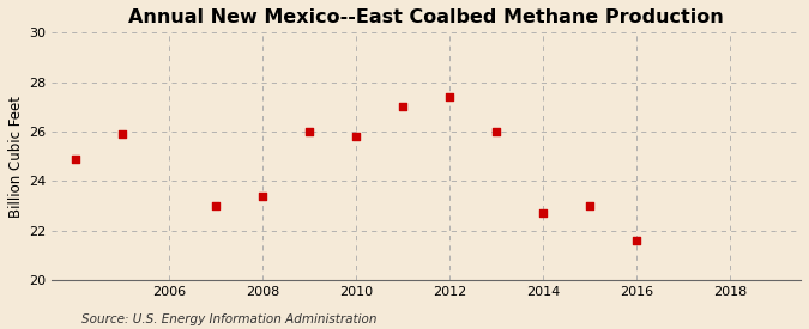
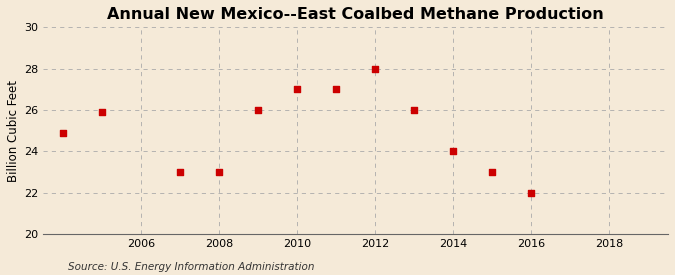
2008: 23.4 -> 23.0
2010: 25.8 -> 27.0
2012: 27.4 -> 28.0
2014: 22.7 -> 24.0
2016: 21.6 -> 22.0
